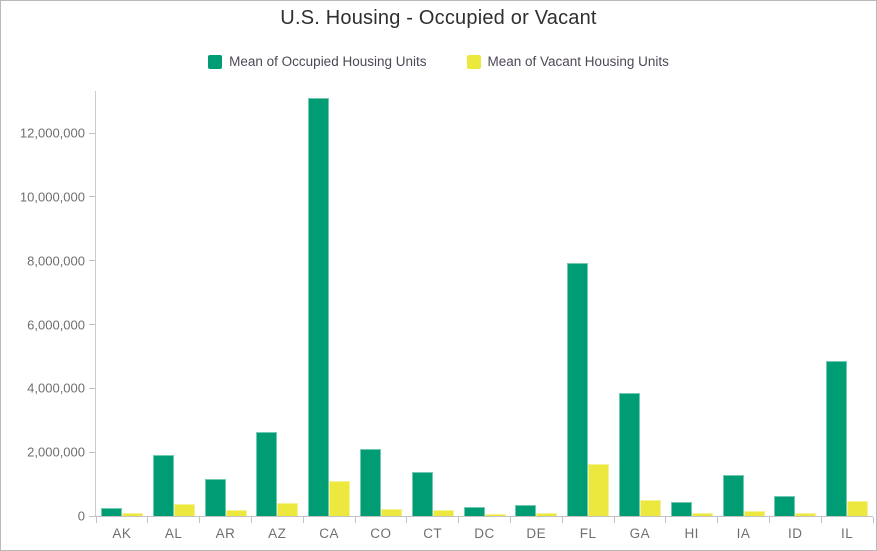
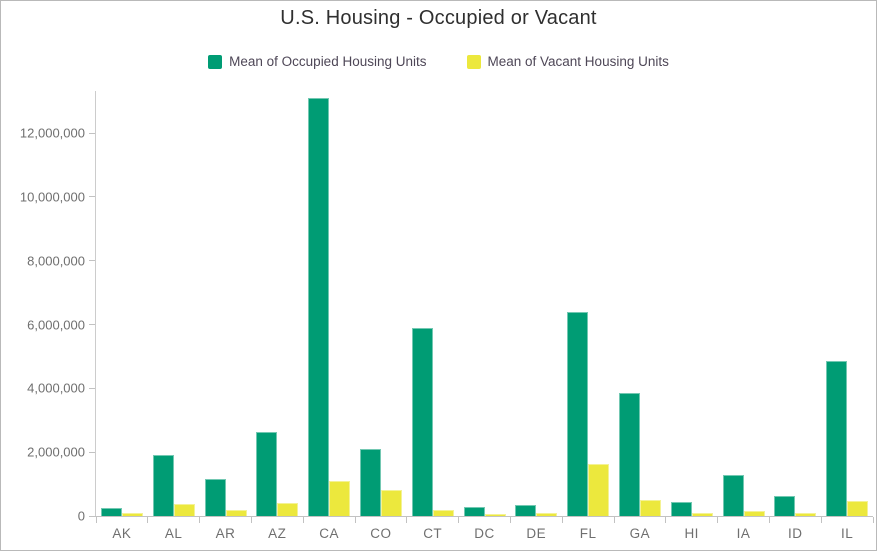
Mean of Vacant Housing Units/CO: 200000 -> 800000
Mean of Occupied Housing Units/CT: 1400000 -> 5900000
Mean of Occupied Housing Units/FL: 7900000 -> 6400000
